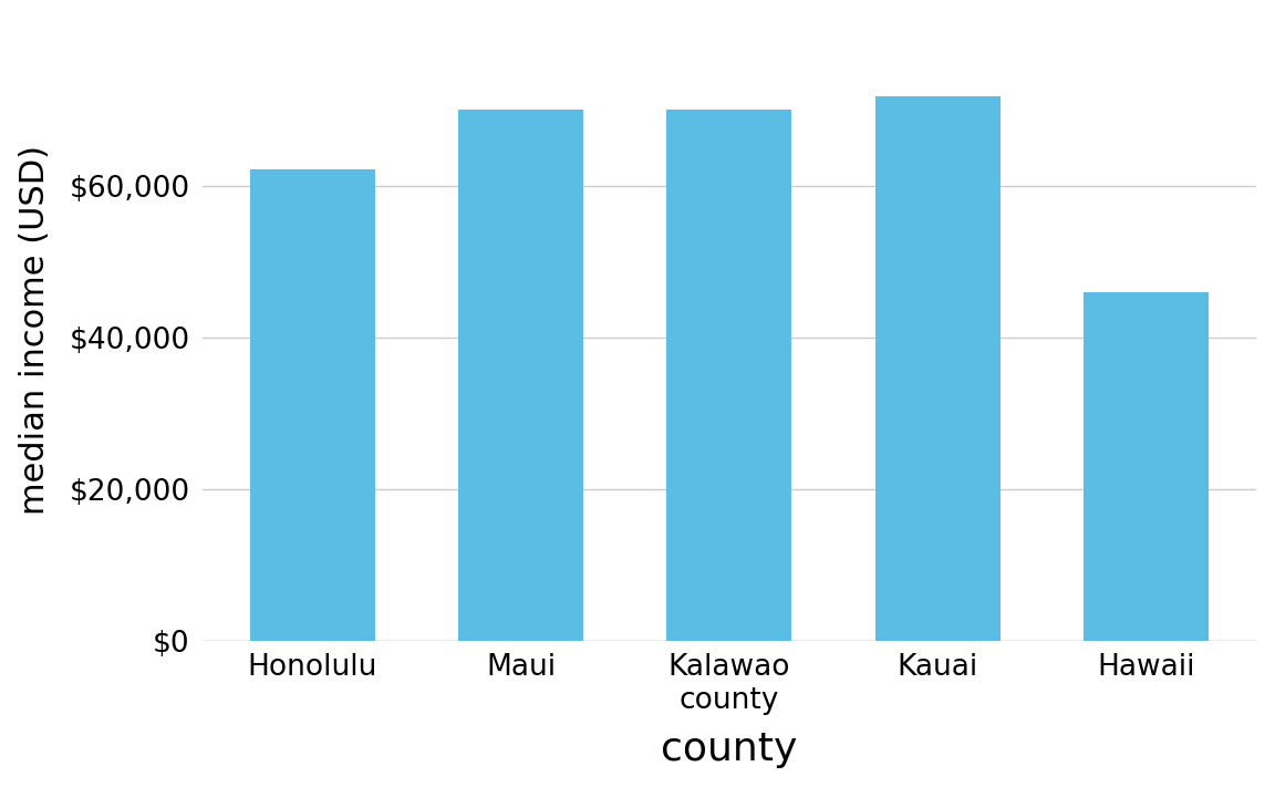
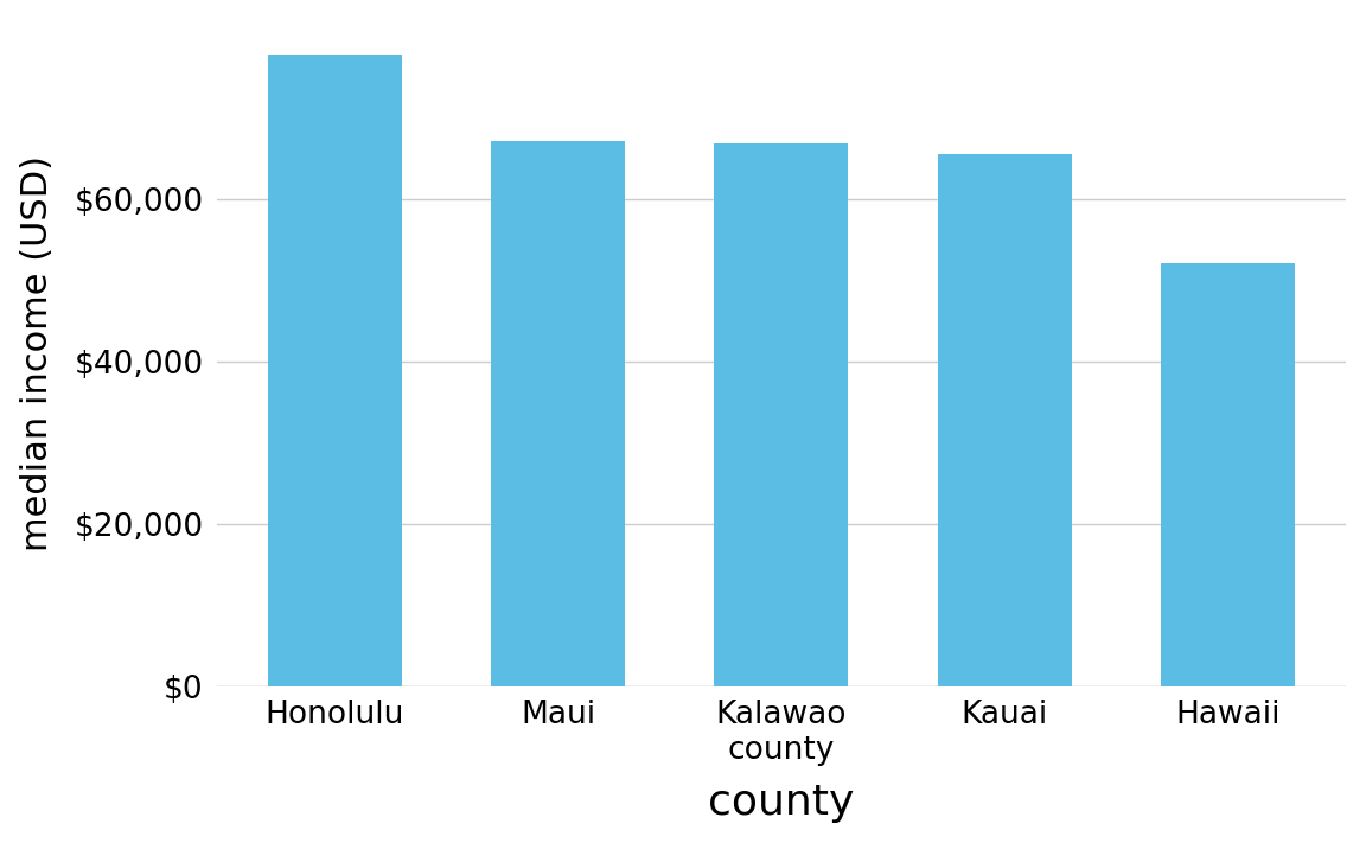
Honolulu: $62,200 -> $77,800
Maui: $70,000 -> $67,000
Kalawao county: $70,000 -> $66,800
Kauai: $71,800 -> $65,500
Hawaii: $46,000 -> $52,000
